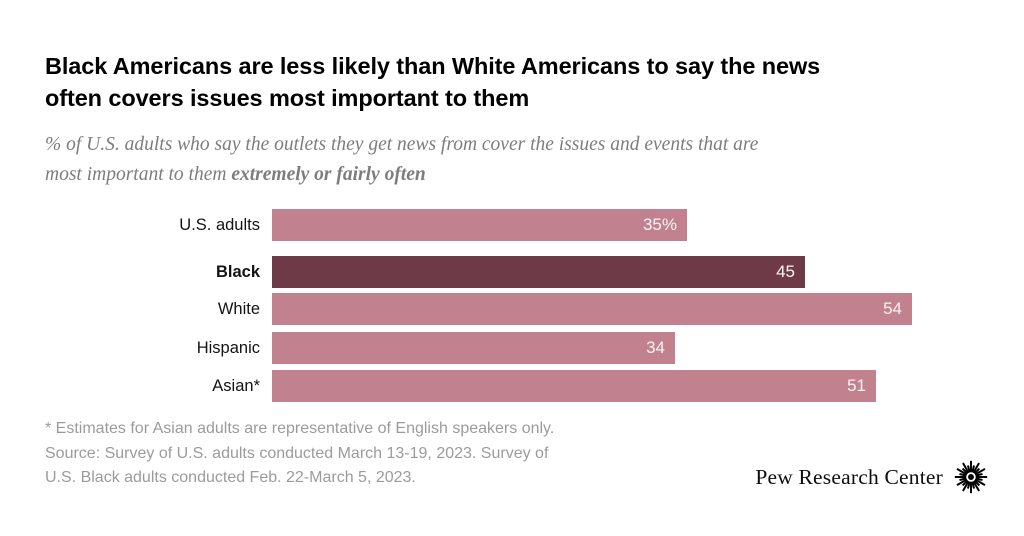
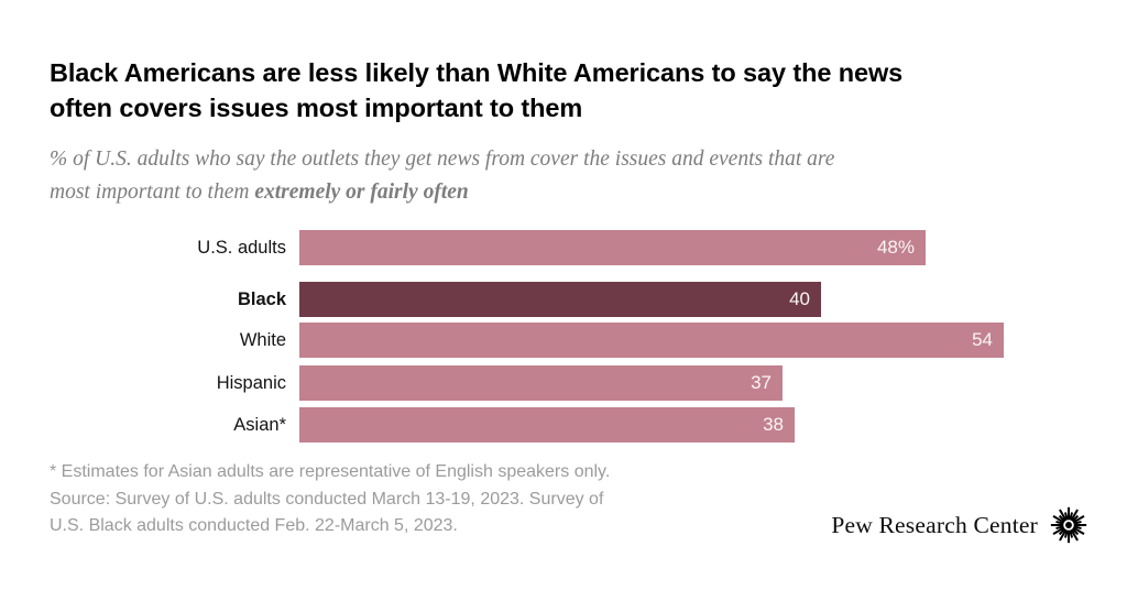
U.S. adults: 35% -> 48%
Black: 45 -> 40
Hispanic: 34 -> 37
Asian*: 51 -> 38
